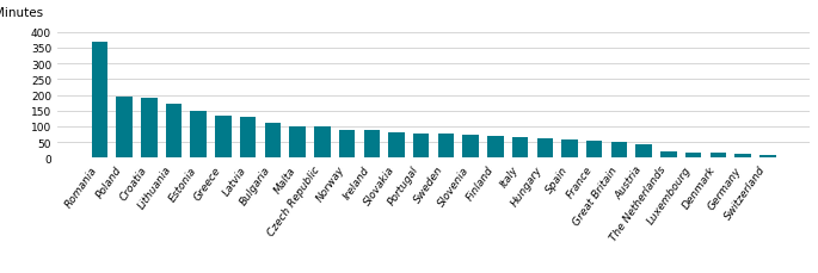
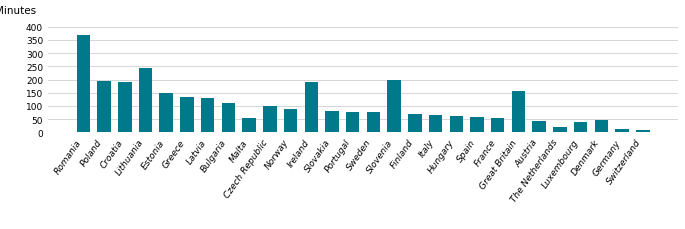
Lithuania: 172 -> 245
Malta: 100 -> 55
Ireland: 87 -> 190
Slovenia: 72 -> 200
Great Britain: 50 -> 155
Luxembourg: 17 -> 40
Denmark: 16 -> 45
